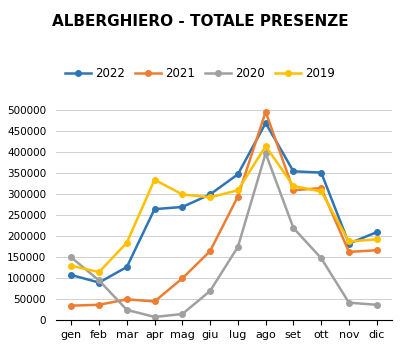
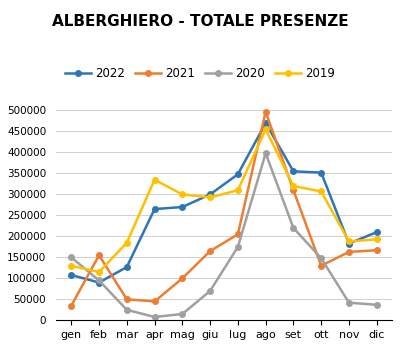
2021/feb: 37000 -> 155000
2021/lug: 295000 -> 205000
2019/ago: 415000 -> 455000
2021/ott: 315000 -> 130000
